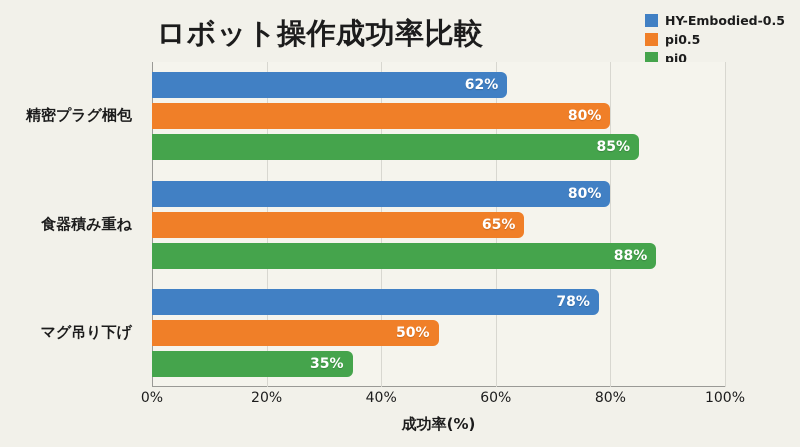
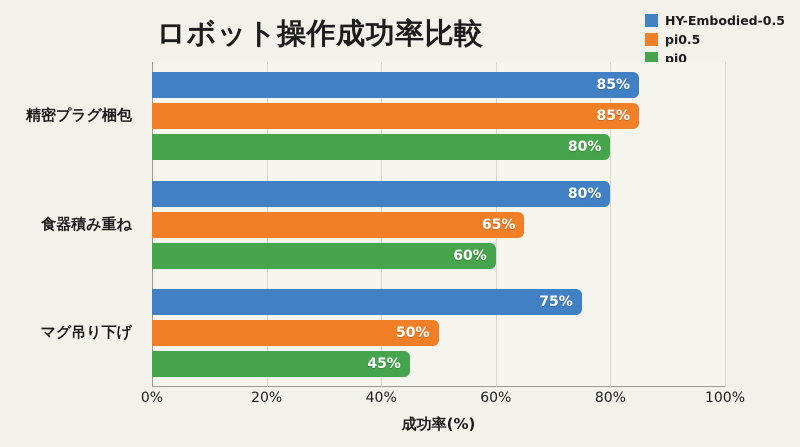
HY-Embodied-0.5/精密プラグ梱包: 62% -> 85%
pi0.5/精密プラグ梱包: 80% -> 85%
pi0/精密プラグ梱包: 85% -> 80%
pi0/食器積み重ね: 88% -> 60%
HY-Embodied-0.5/マグ吊り下げ: 78% -> 75%
pi0/マグ吊り下げ: 35% -> 45%
